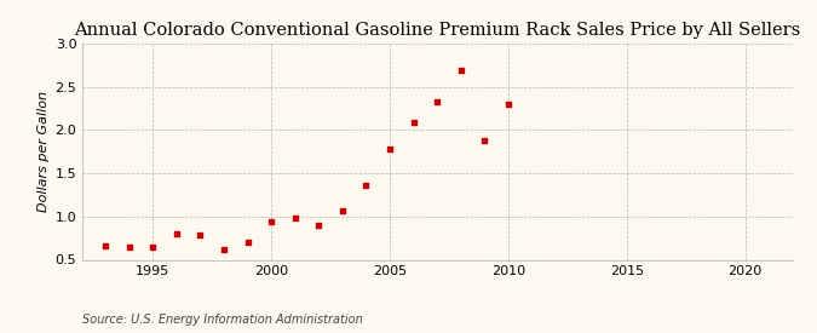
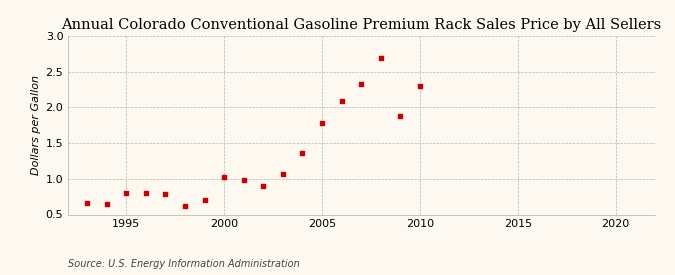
1995: 0.64 -> 0.80
2000: 0.94 -> 1.03
